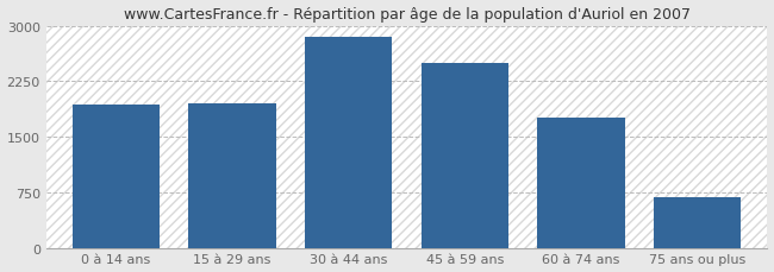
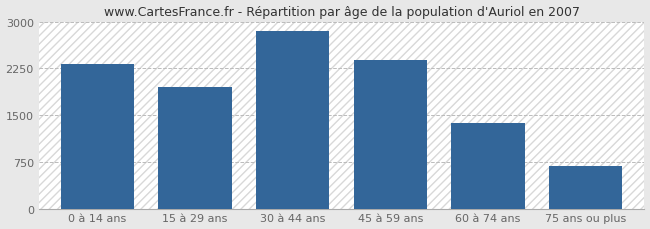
0 à 14 ans: 1940 -> 2320
45 à 59 ans: 2500 -> 2380
60 à 74 ans: 1760 -> 1380
